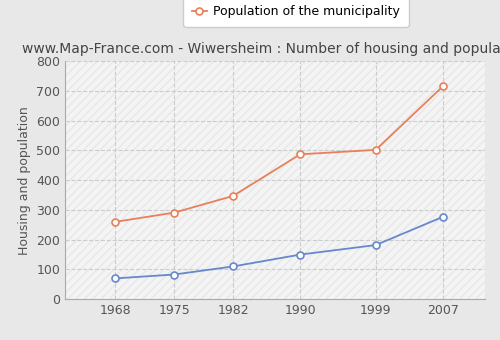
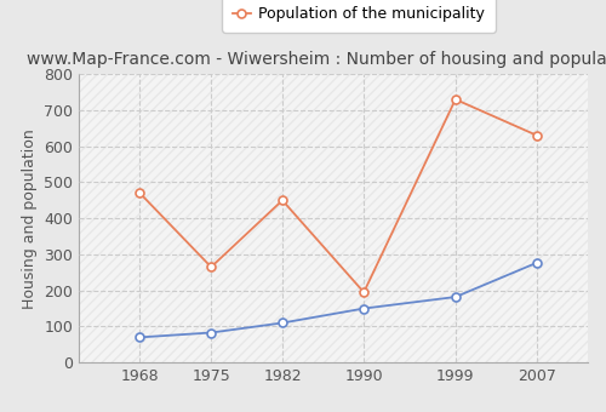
Population of the municipality/1968: 260 -> 470
Population of the municipality/1975: 291 -> 265
Population of the municipality/1982: 347 -> 450
Population of the municipality/1990: 487 -> 195
Population of the municipality/1999: 502 -> 730
Population of the municipality/2007: 716 -> 630
